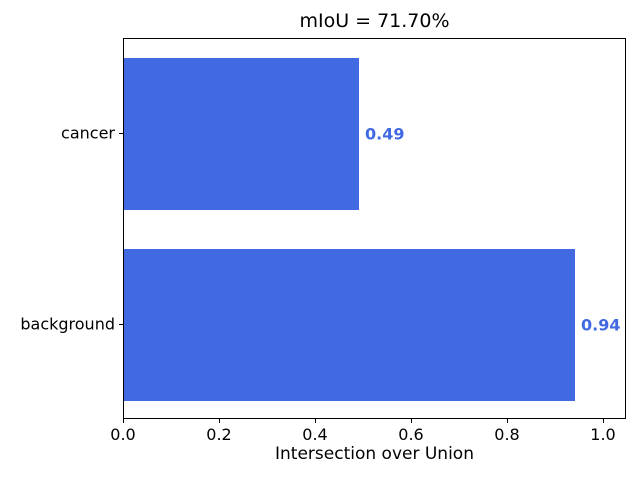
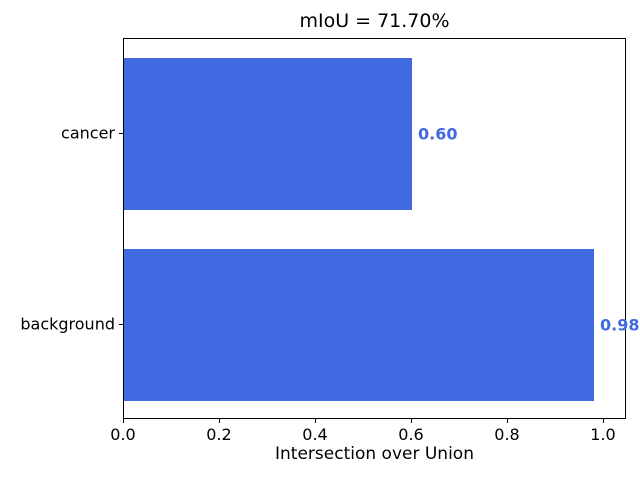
cancer: 0.49 -> 0.60
background: 0.94 -> 0.98
